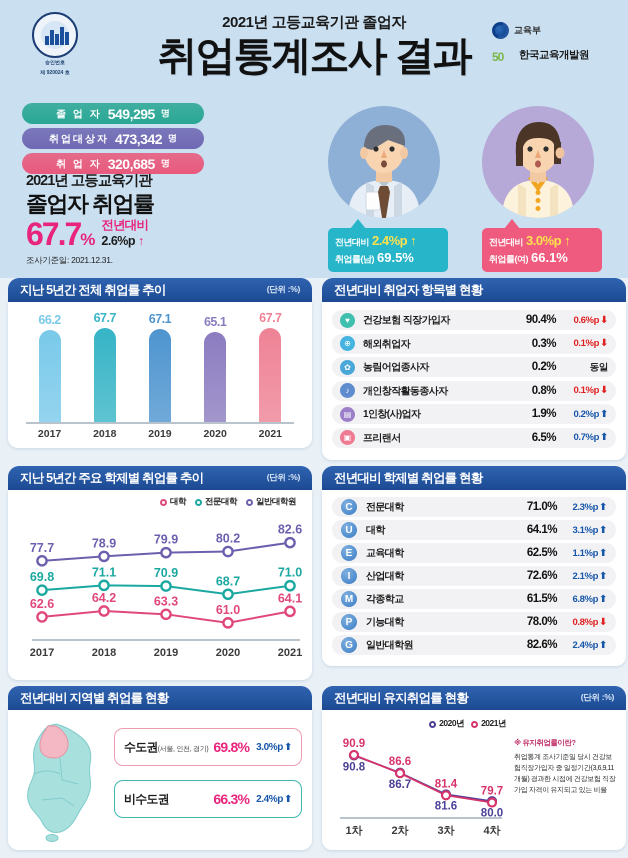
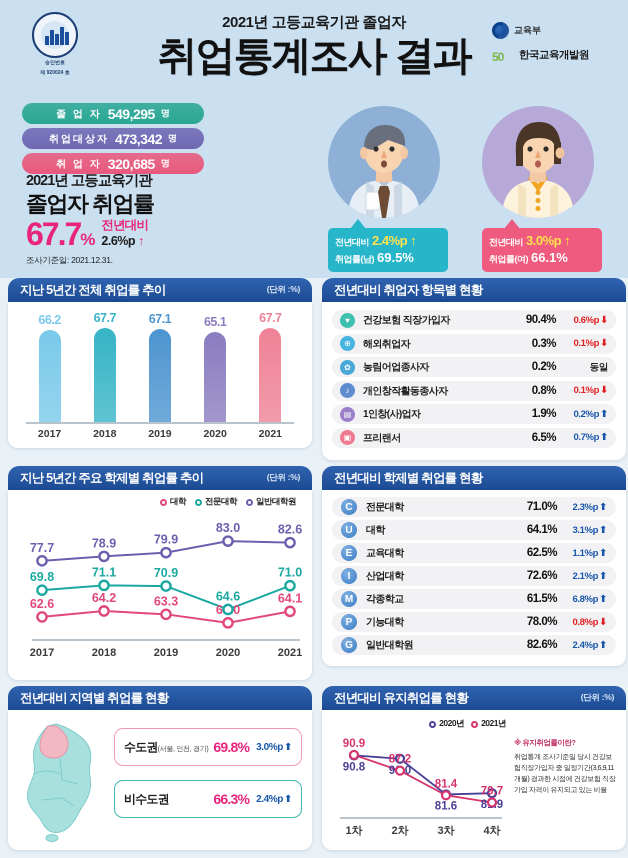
지난 5년간 주요 학제별 취업률 추이/전문대학/2020: 68.7 -> 64.6
지난 5년간 주요 학제별 취업률 추이/일반대학원/2020: 80.2 -> 83.0
전년대비 유지취업률 현황/2020년/2차: 86.7 -> 90.0
전년대비 유지취업률 현황/2021년/2차: 86.6 -> 87.2
전년대비 유지취업률 현황/2020년/4차: 80.0 -> 81.9
